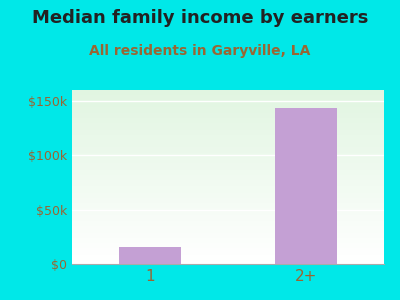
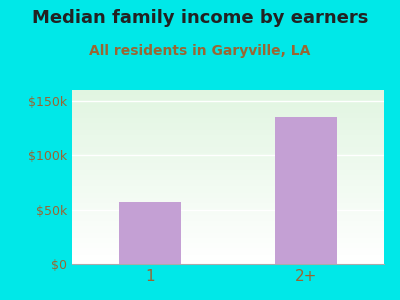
1: $16k -> $57k
2+: $143k -> $135k
